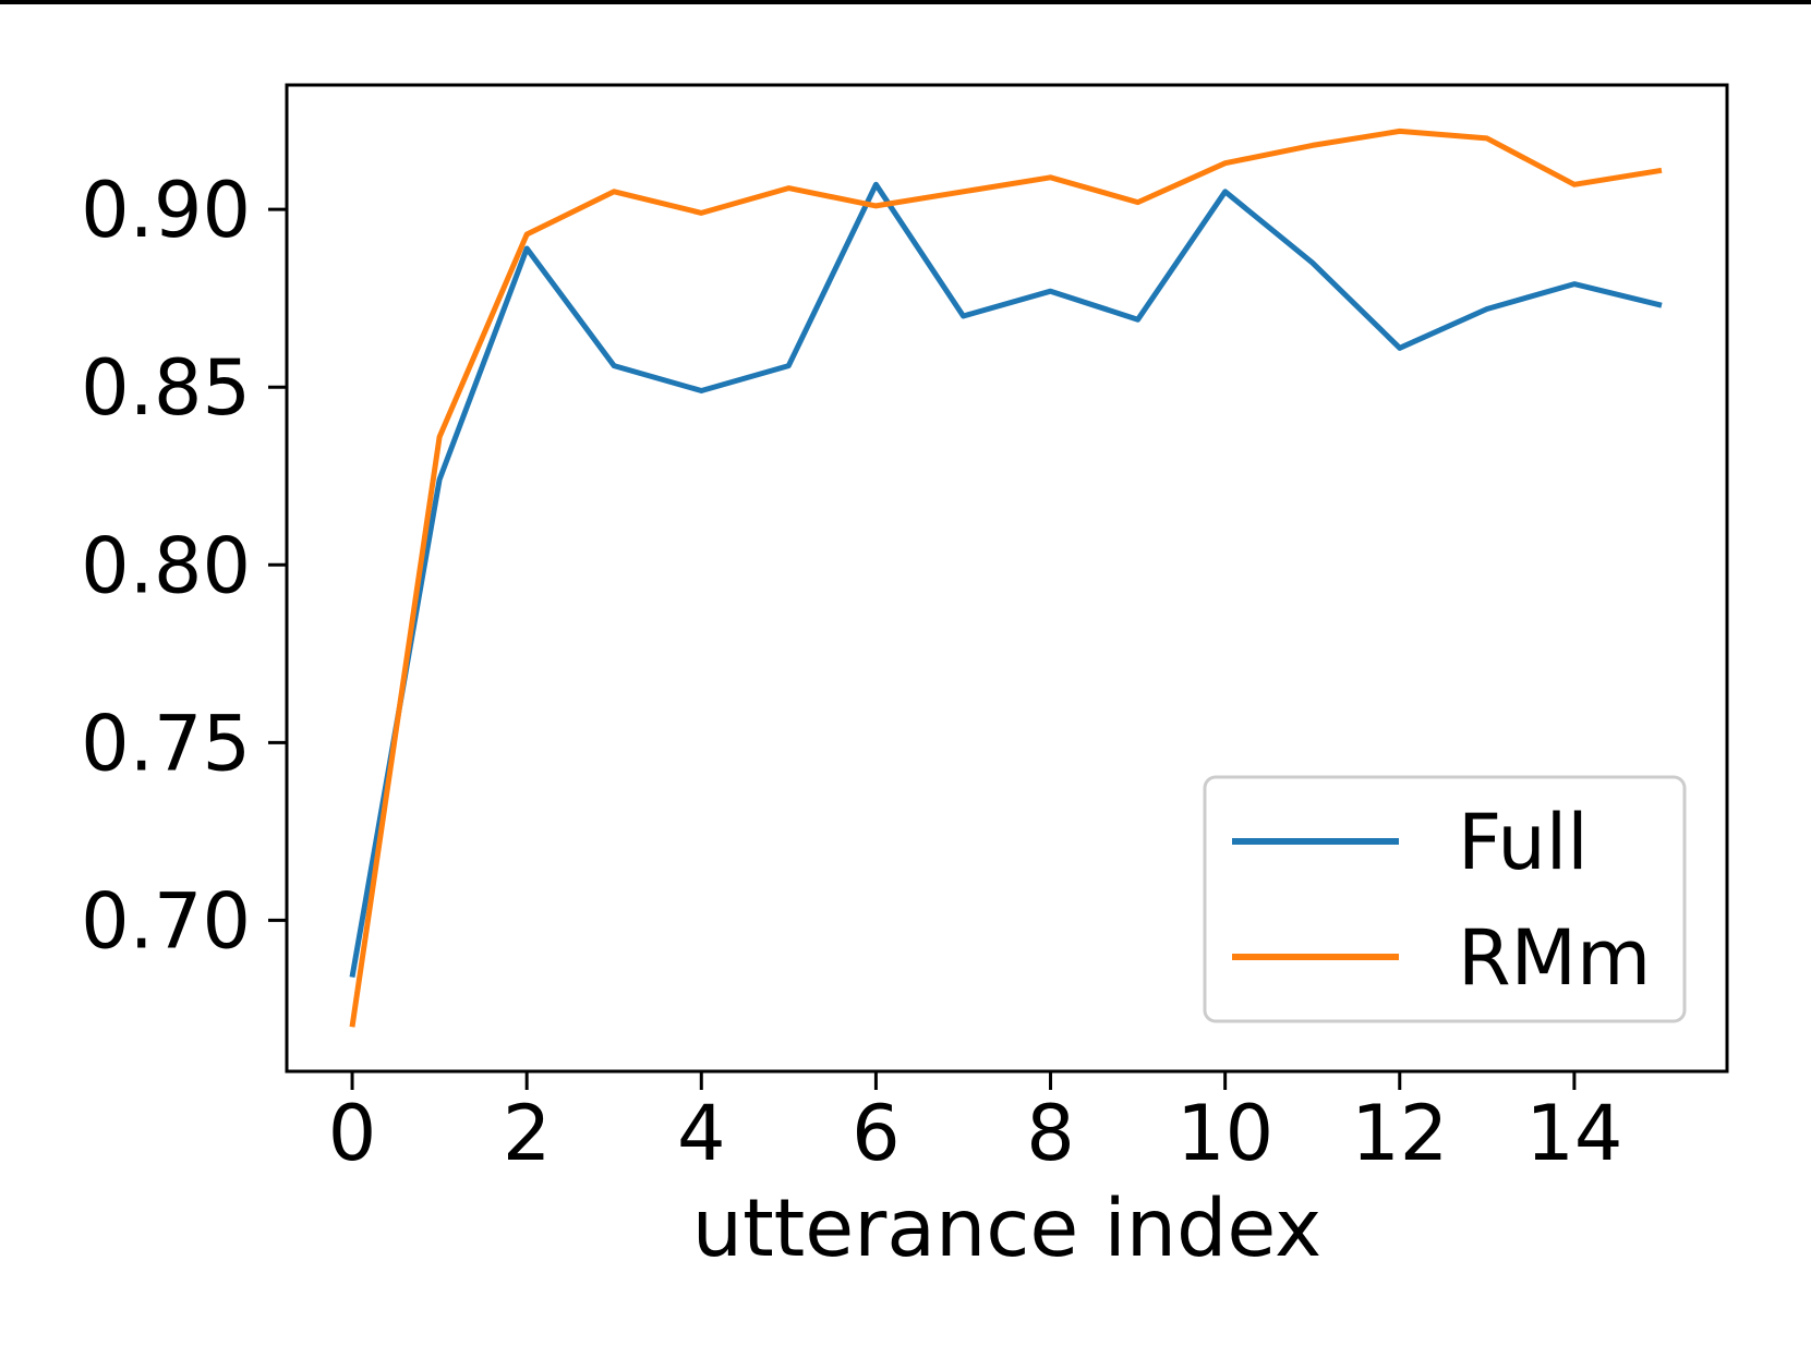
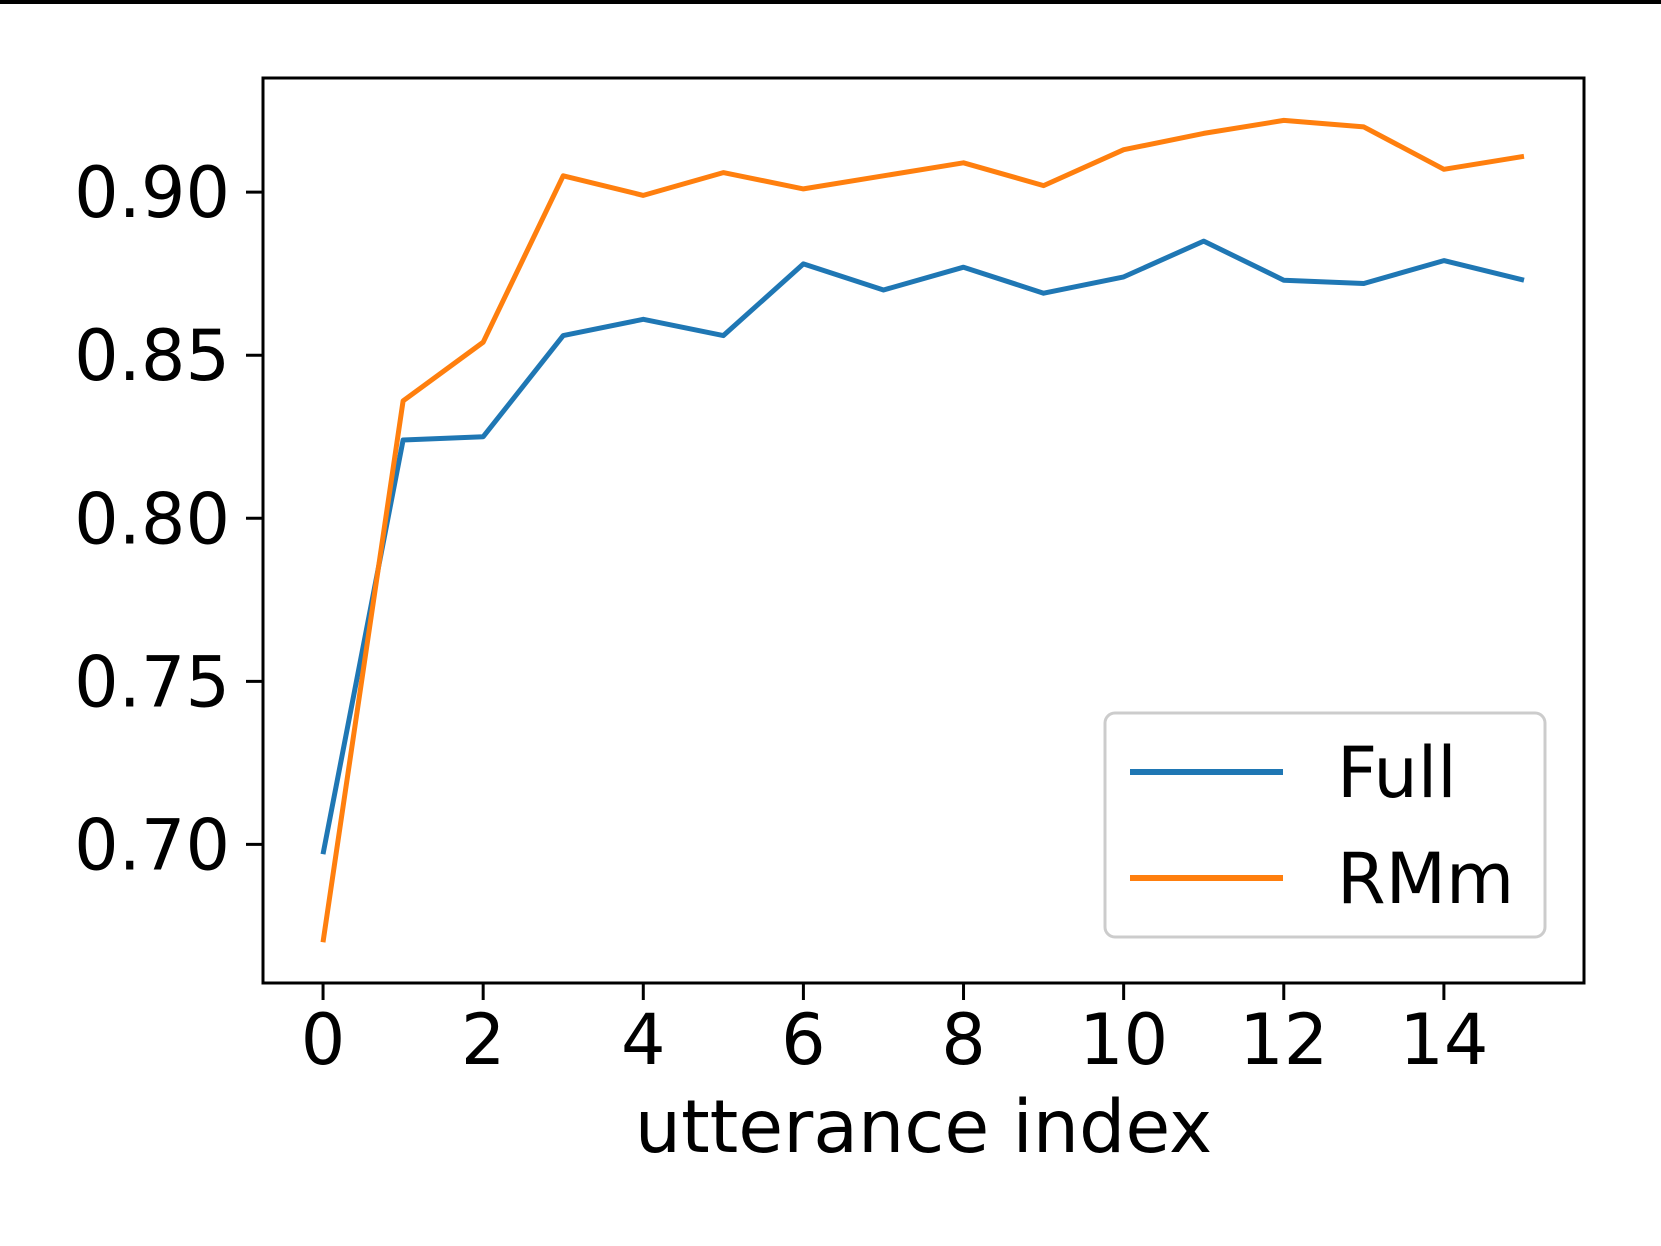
Full/0: 0.684 -> 0.697
Full/2: 0.889 -> 0.825
RMm/2: 0.893 -> 0.854
Full/4: 0.849 -> 0.861
Full/6: 0.907 -> 0.878
Full/10: 0.905 -> 0.874
Full/12: 0.861 -> 0.873
